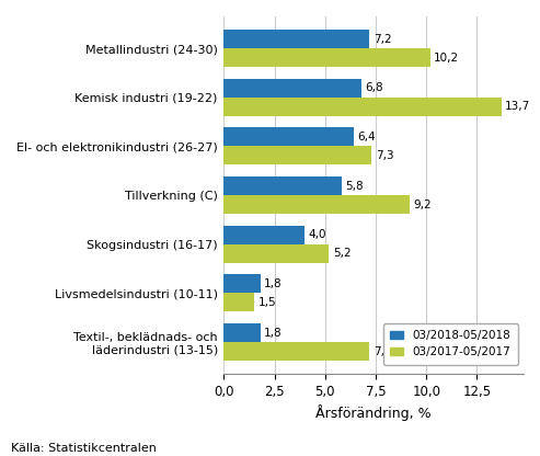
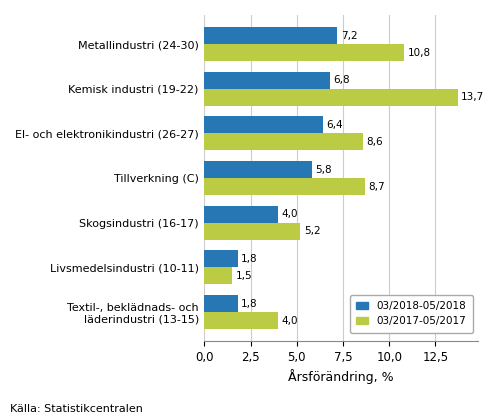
03/2017-05/2017/Metallindustri (24-30): 10,2 -> 10,8
03/2017-05/2017/El- och elektronikindustri (26-27): 7,3 -> 8,6
03/2017-05/2017/Tillverkning (C): 9,2 -> 8,7
03/2017-05/2017/Textil-, beklädnads- och läderindustri (13-15): 7,2 -> 4,0
